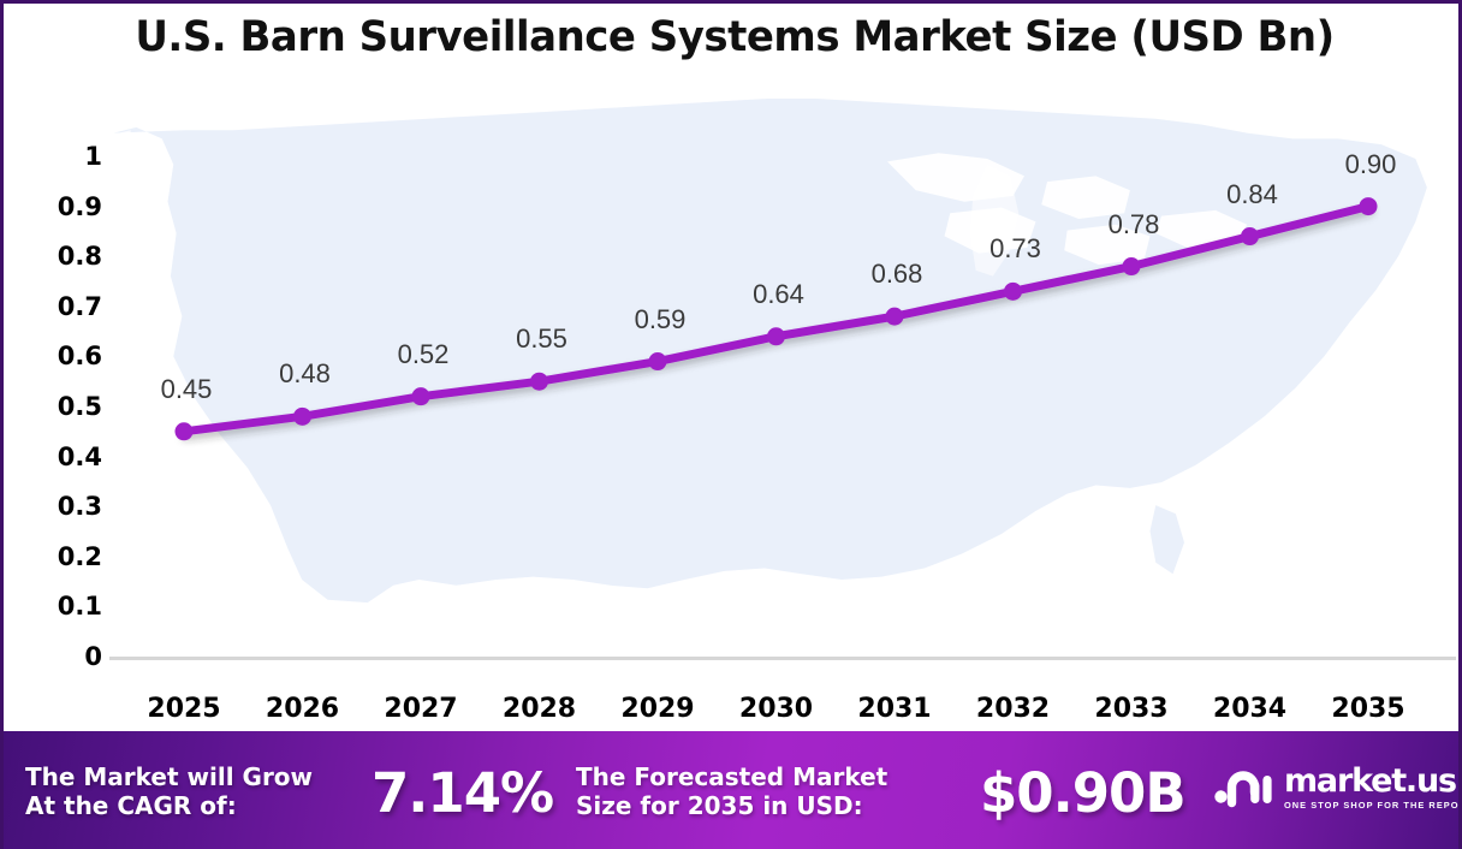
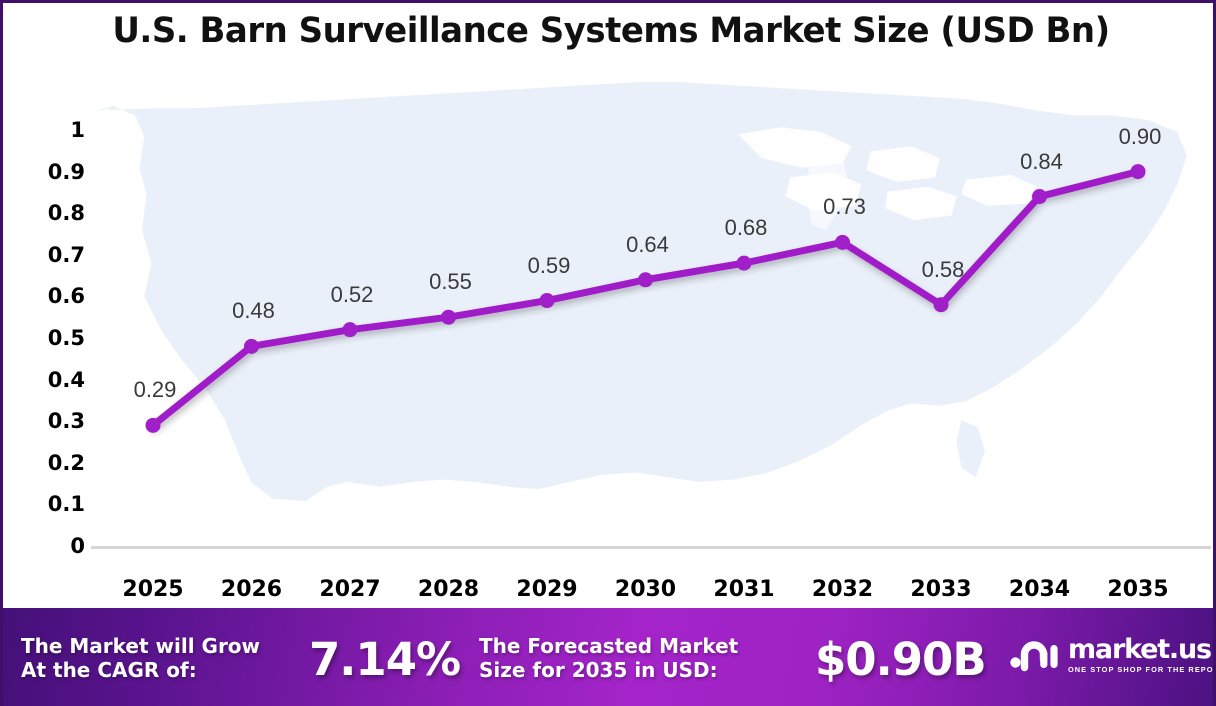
2025: 0.45 -> 0.29
2033: 0.78 -> 0.58
